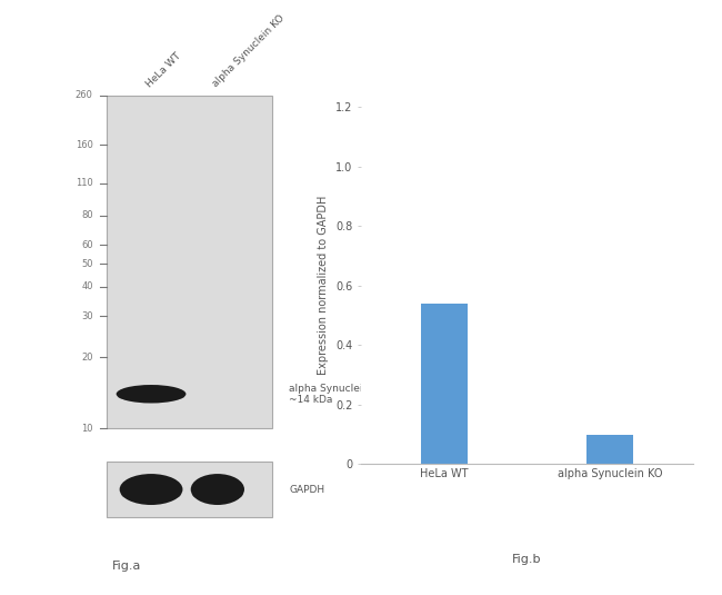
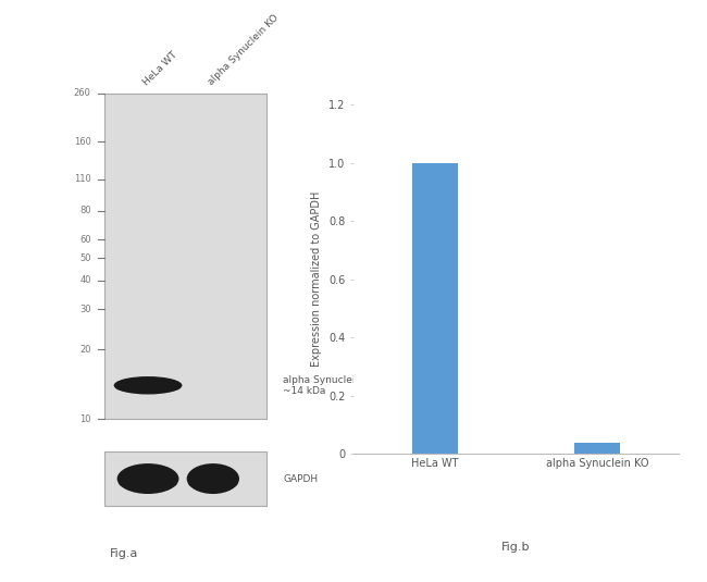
HeLa WT: 0.54 -> 1.00
alpha Synuclein KO: 0.10 -> 0.04
